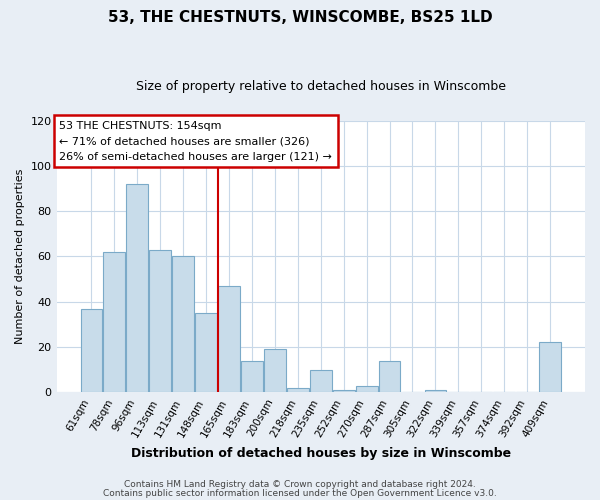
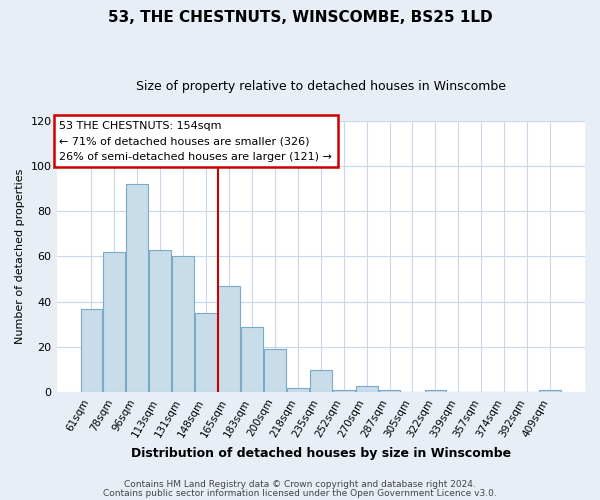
183sqm: 14 -> 29
287sqm: 14 -> 1
409sqm: 22 -> 1
